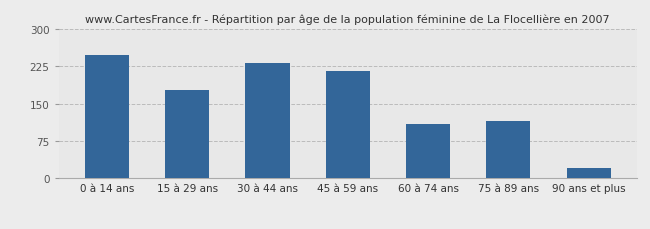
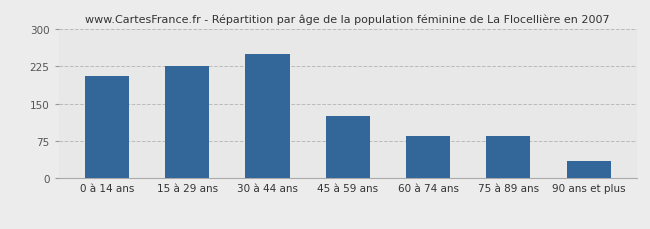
0 à 14 ans: 248 -> 205
15 à 29 ans: 178 -> 225
30 à 44 ans: 232 -> 250
45 à 59 ans: 215 -> 125
60 à 74 ans: 110 -> 85
75 à 89 ans: 115 -> 85
90 ans et plus: 20 -> 35
